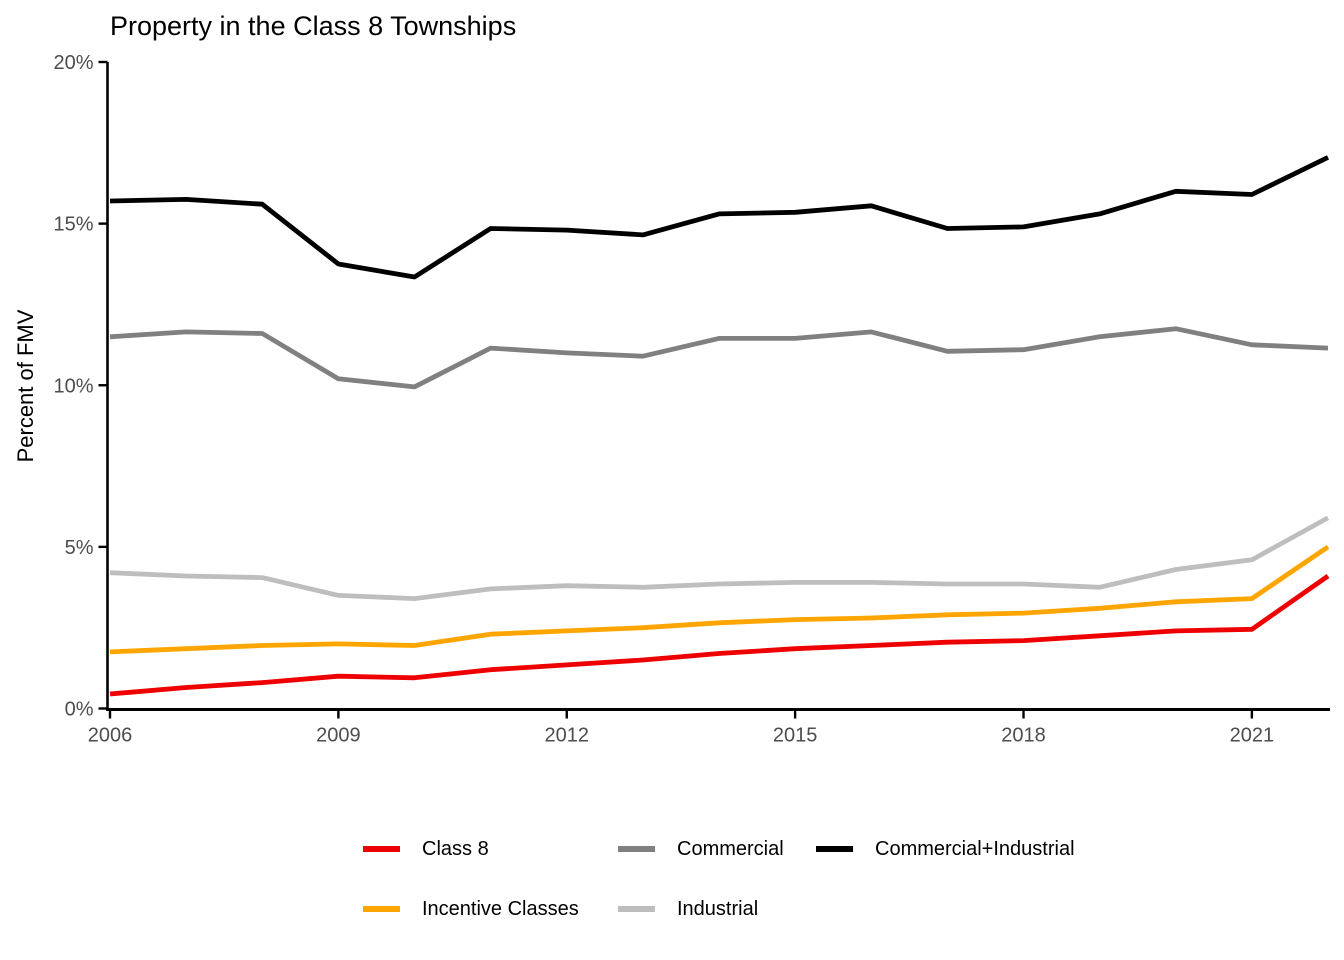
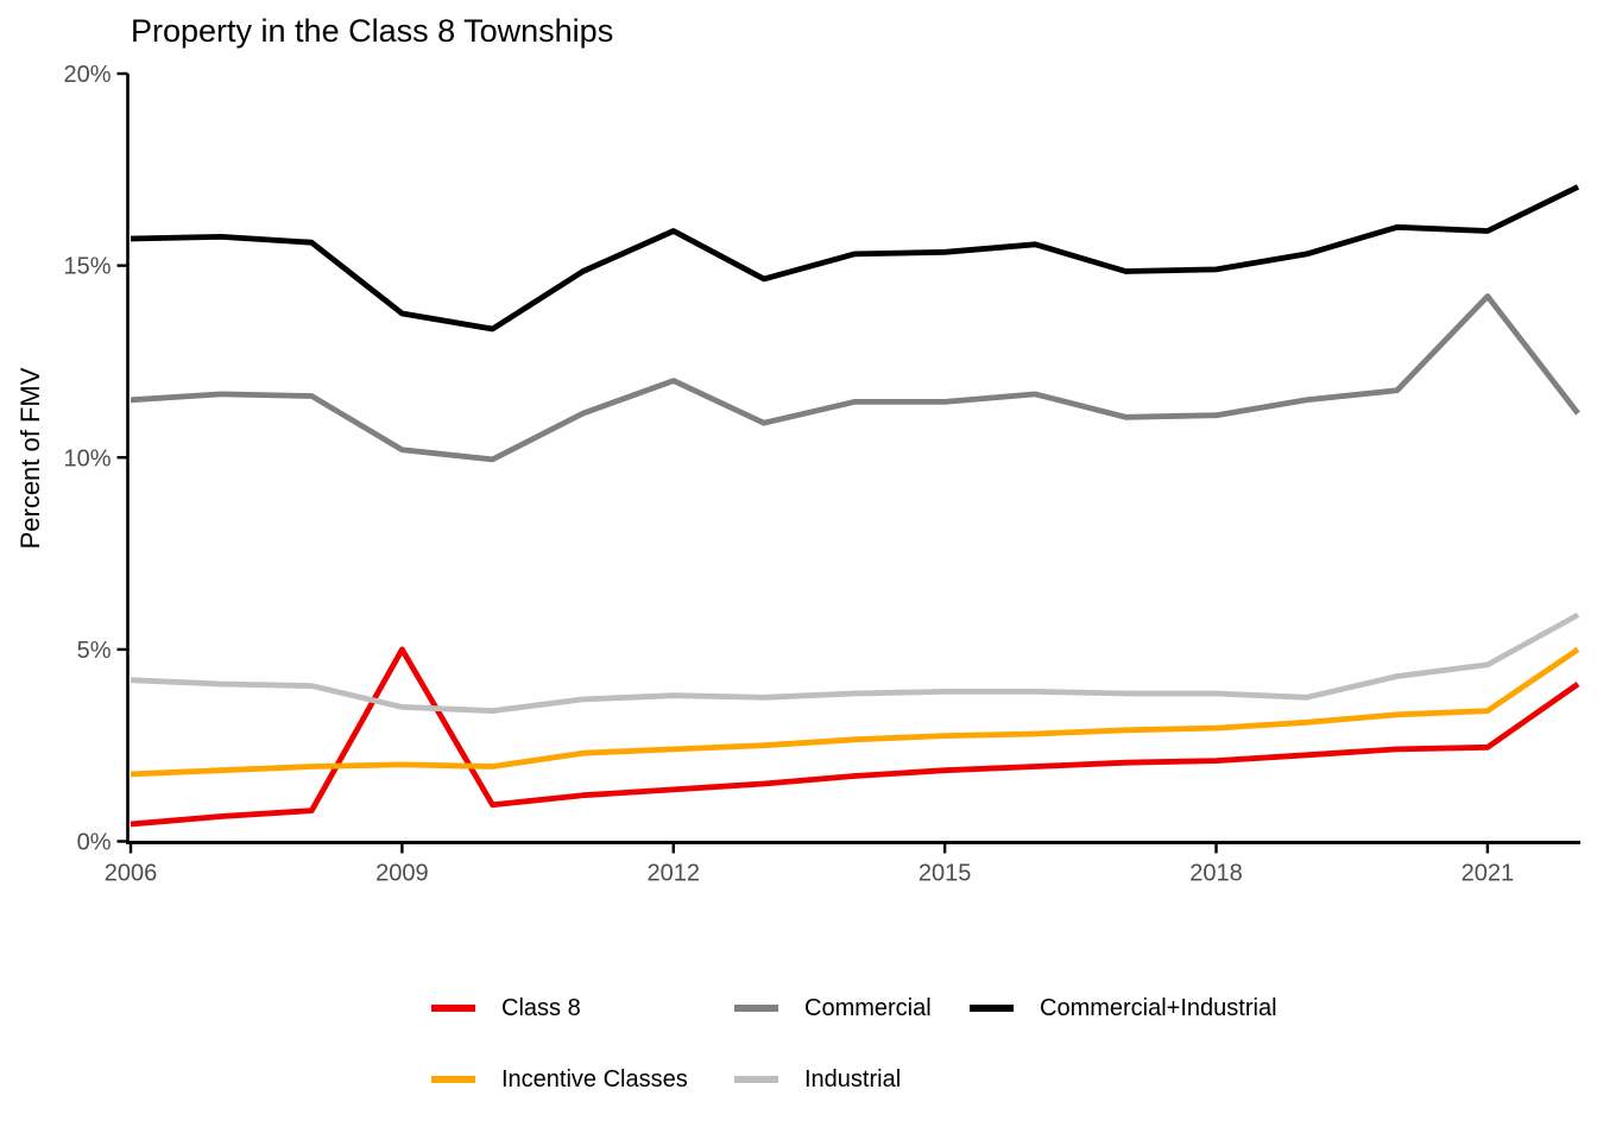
Class 8/2009: 1.0% -> 5.0%
Commercial/2012: 11.0% -> 12.0%
Commercial+Industrial/2012: 14.8% -> 15.9%
Commercial/2021: 11.2% -> 14.2%
